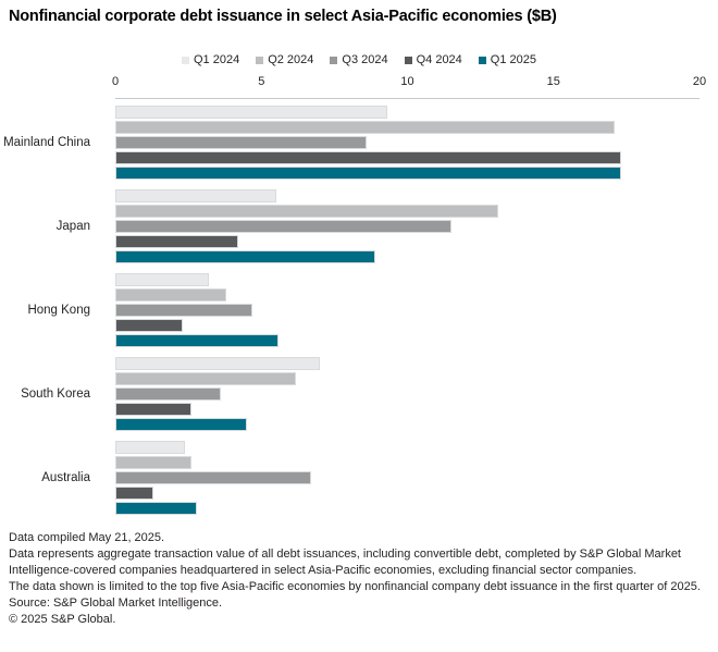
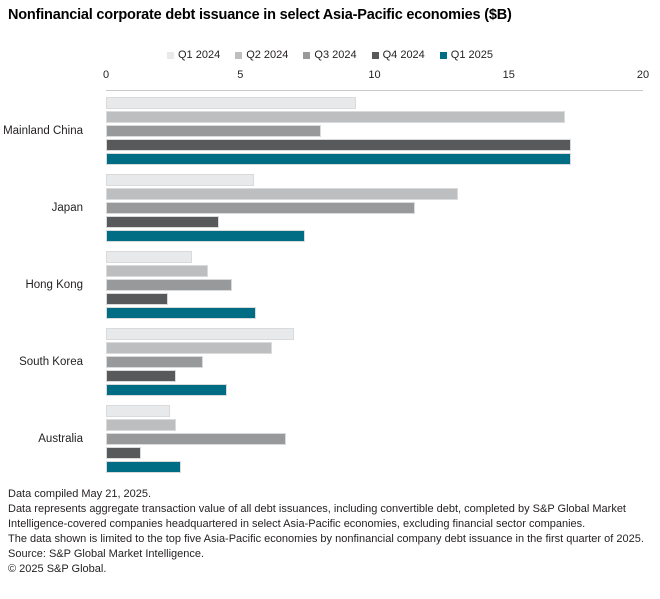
Q3 2024/Mainland China: 8.6 -> 8.0
Q1 2025/Japan: 8.9 -> 7.4
